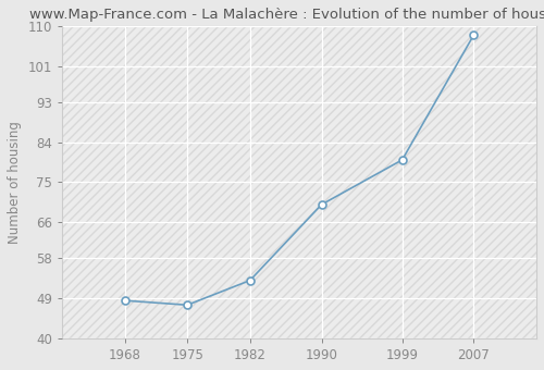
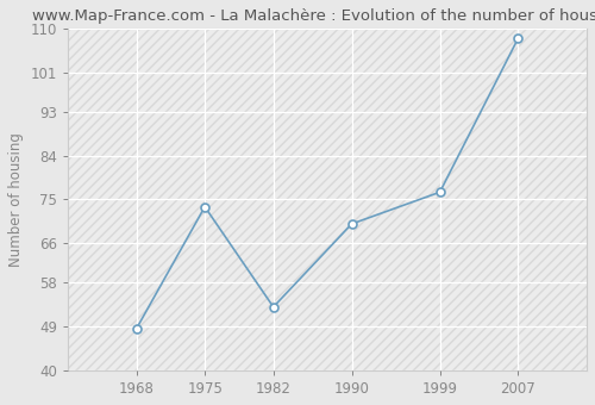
1975: 47.5 -> 73.5
1999: 80.0 -> 76.5
